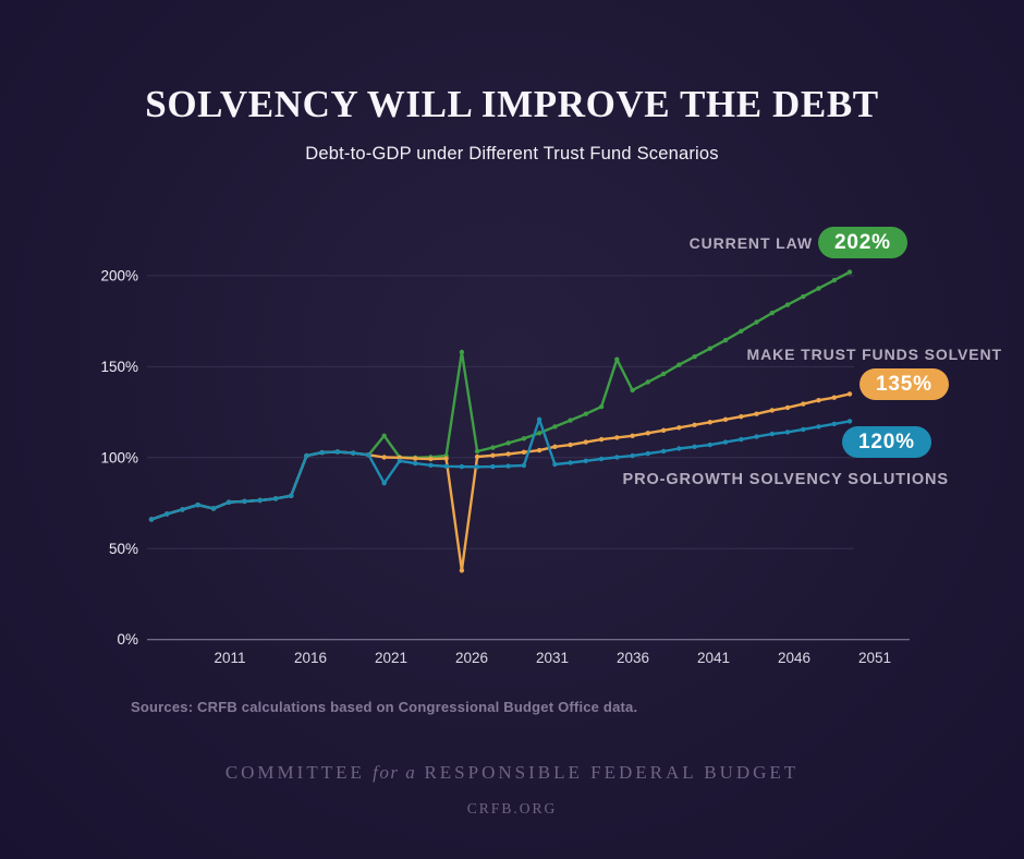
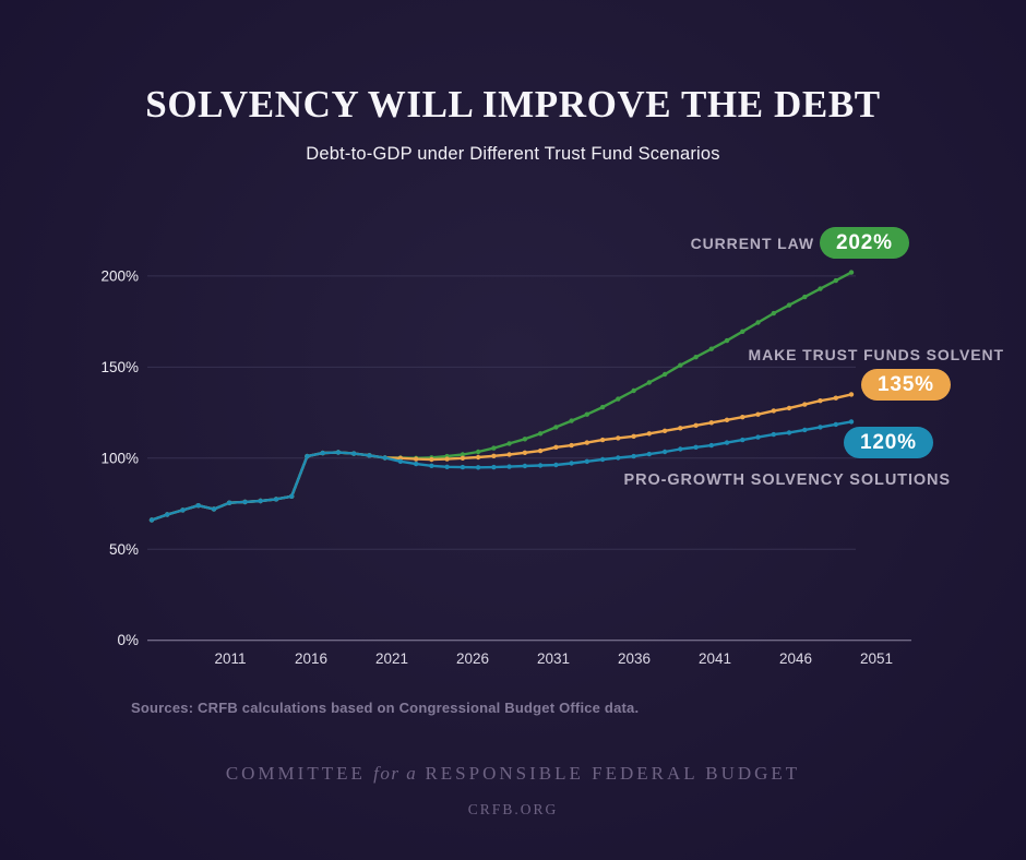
CURRENT LAW/2021: 112% -> 100%
PRO-GROWTH SOLVENCY SOLUTIONS/2021: 86% -> 100%
CURRENT LAW/2026: 158% -> 102%
MAKE TRUST FUNDS SOLVENT/2026: 38% -> 100%
PRO-GROWTH SOLVENCY SOLUTIONS/2031: 121% -> 96%
CURRENT LAW/2036: 154% -> 132%
